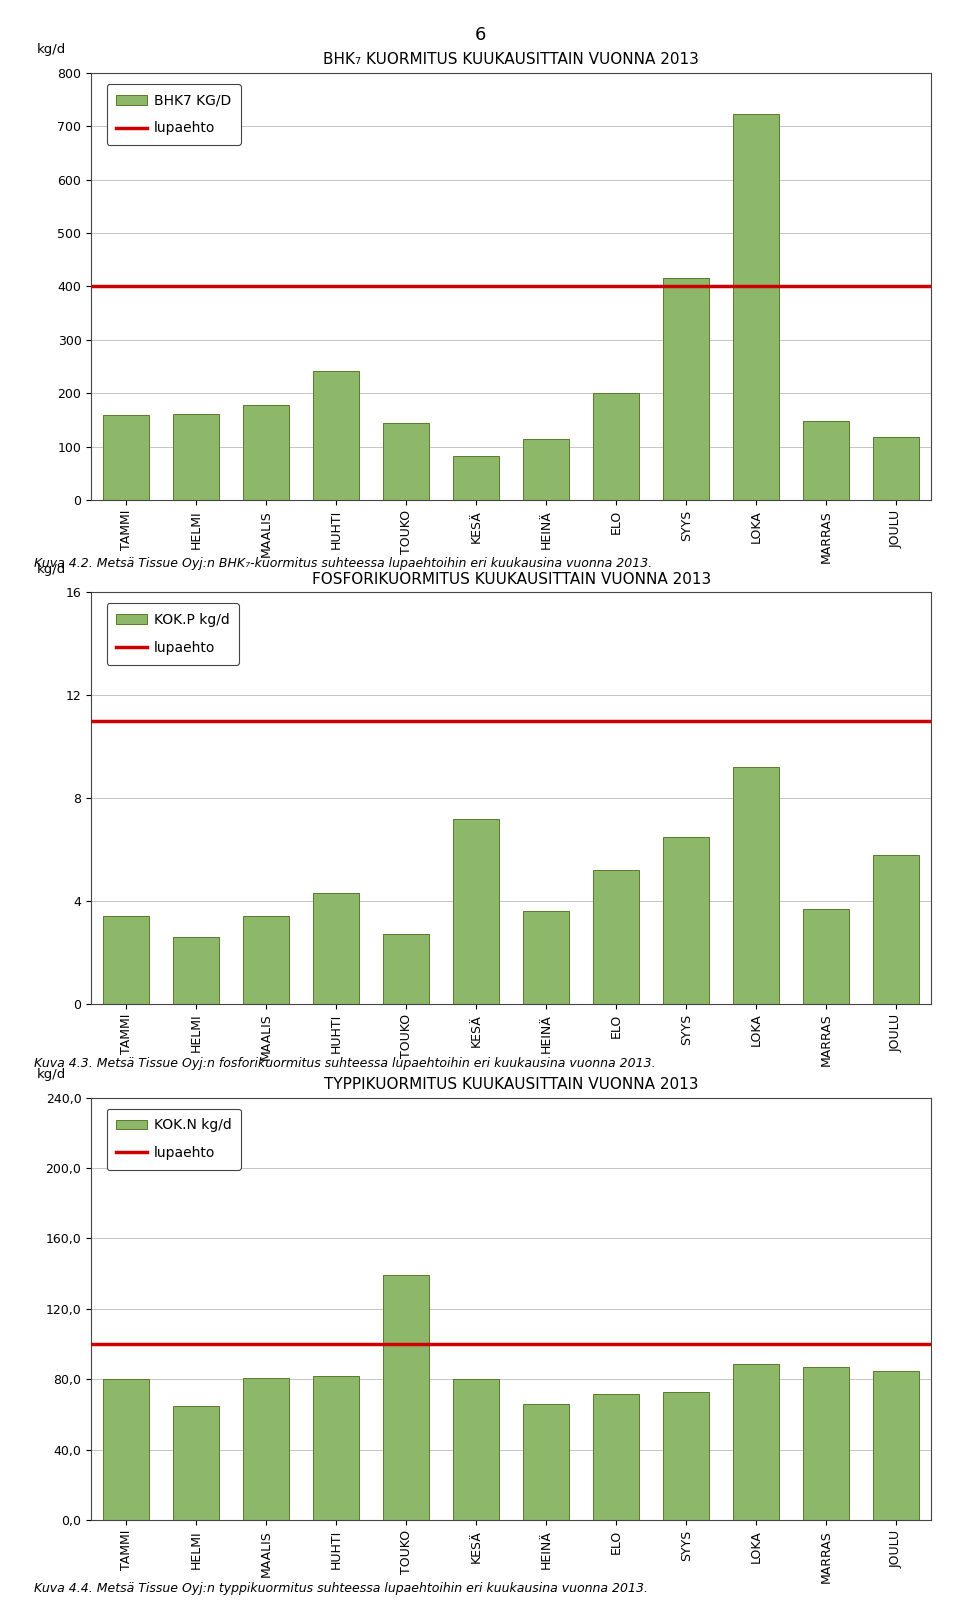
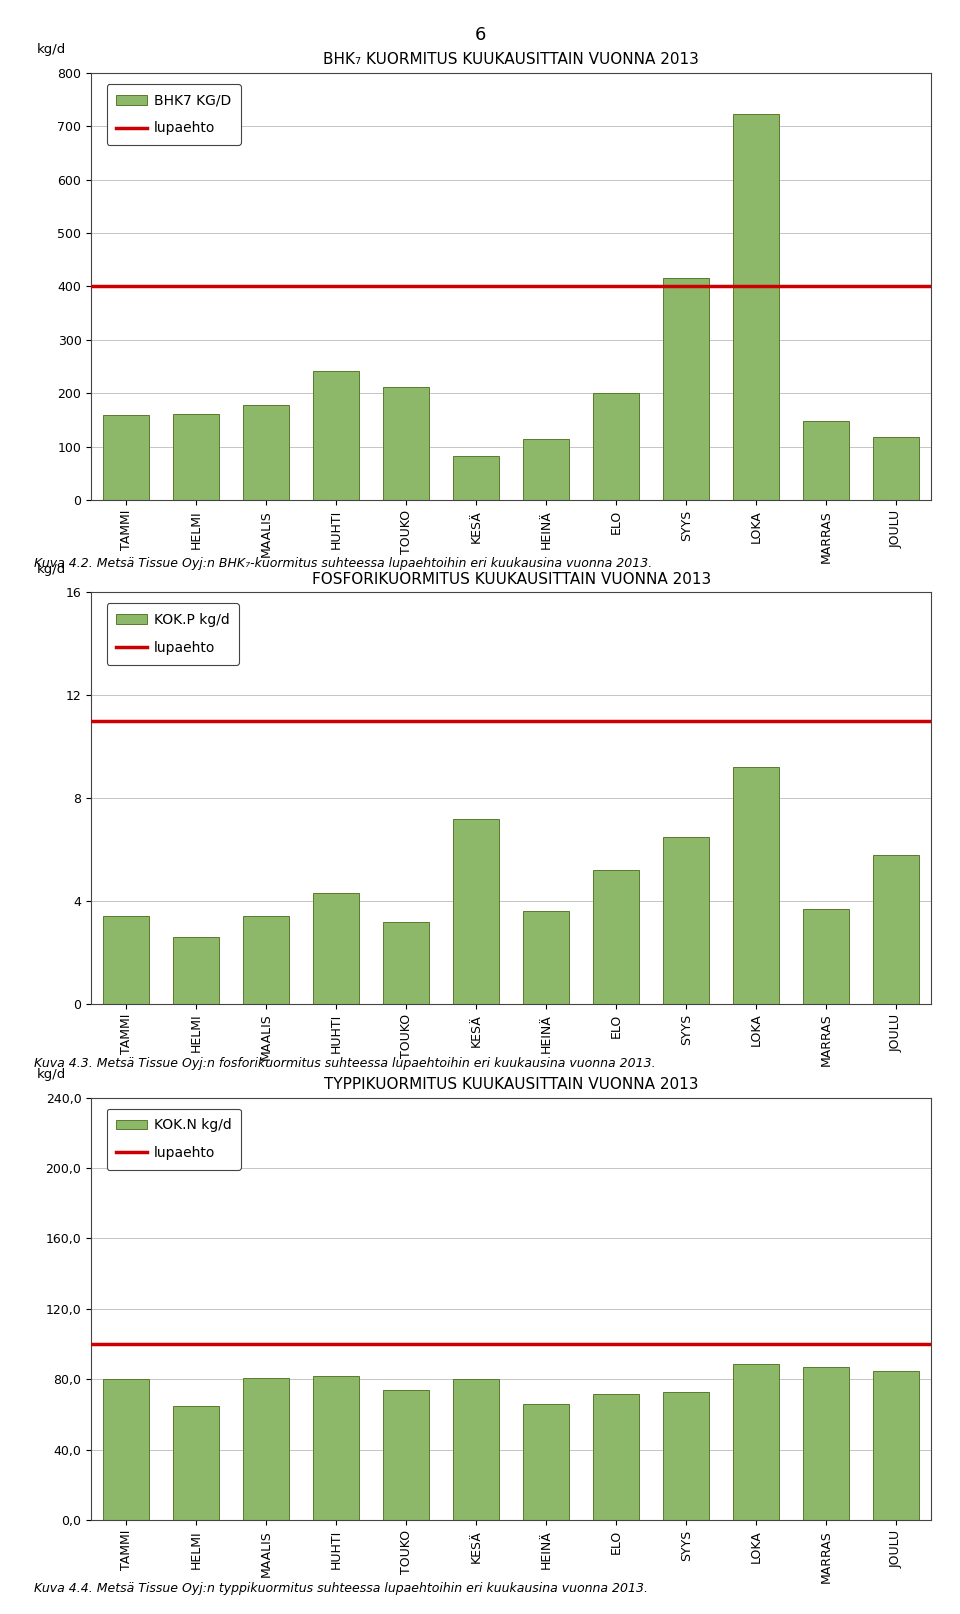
BHK₇ KUORMITUS KUUKAUSITTAIN VUONNA 2013/TOUKO: 144 -> 212
FOSFORIKUORMITUS KUUKAUSITTAIN VUONNA 2013/TOUKO: 2.7 -> 3.2
TYPPIKUORMITUS KUUKAUSITTAIN VUONNA 2013/TOUKO: 139 -> 74
